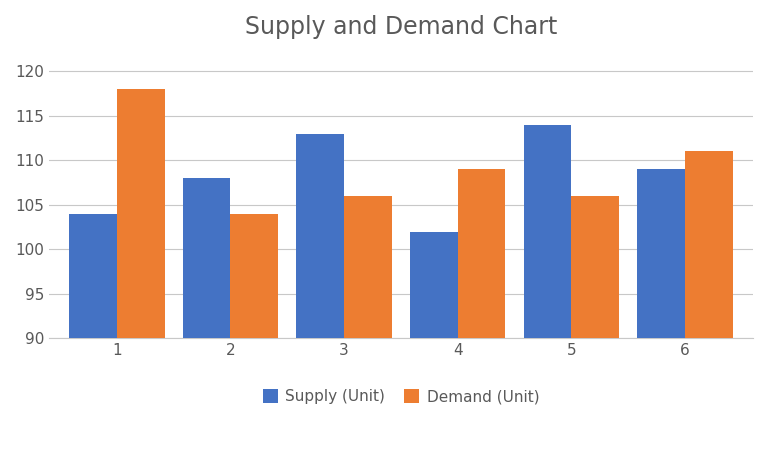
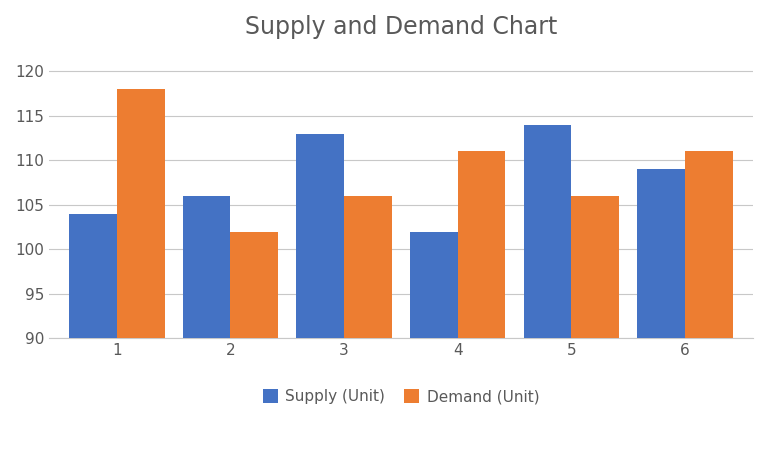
Supply (Unit)/2: 108 -> 106
Demand (Unit)/2: 104 -> 102
Demand (Unit)/4: 109 -> 111
